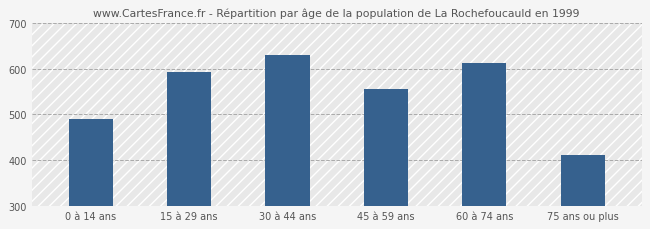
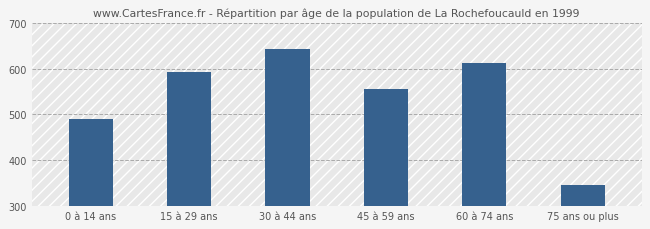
30 à 44 ans: 630 -> 643
75 ans ou plus: 410 -> 345
